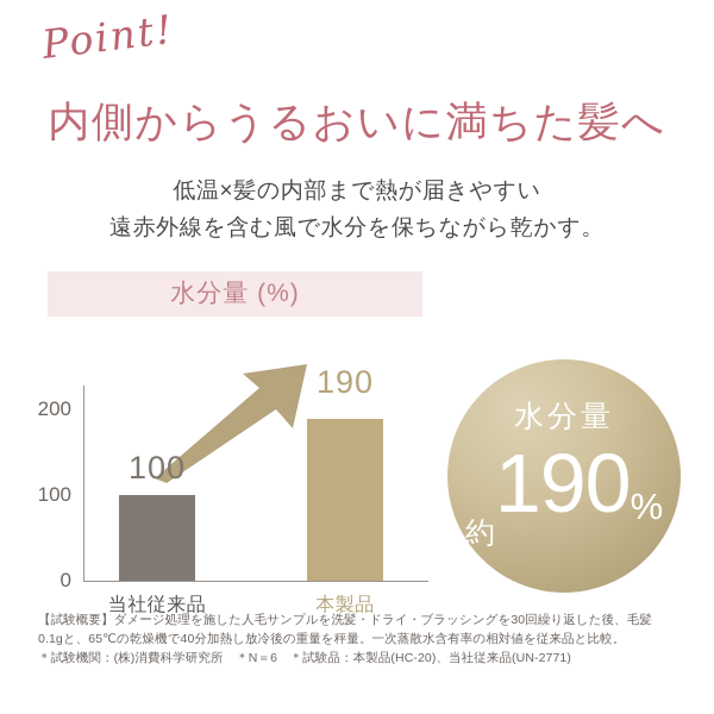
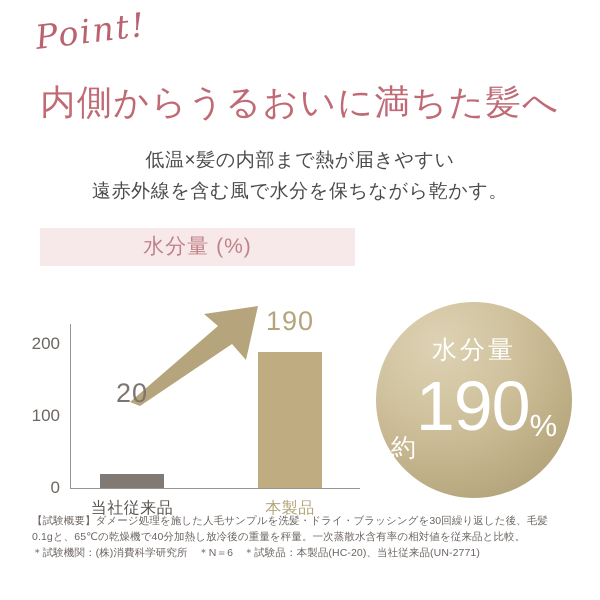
当社従来品: 100 -> 20
